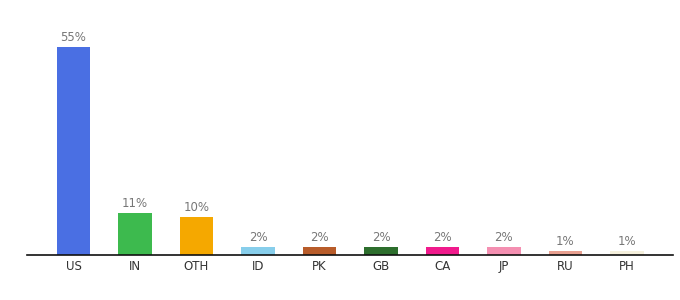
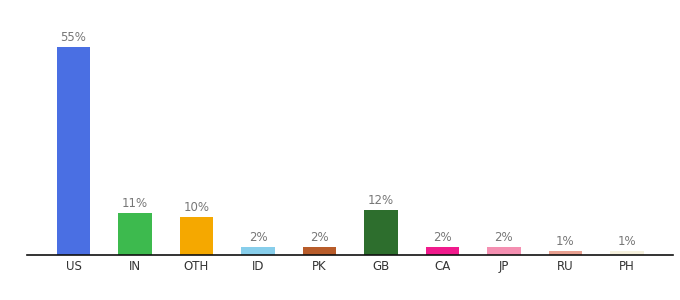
GB: 2% -> 12%
